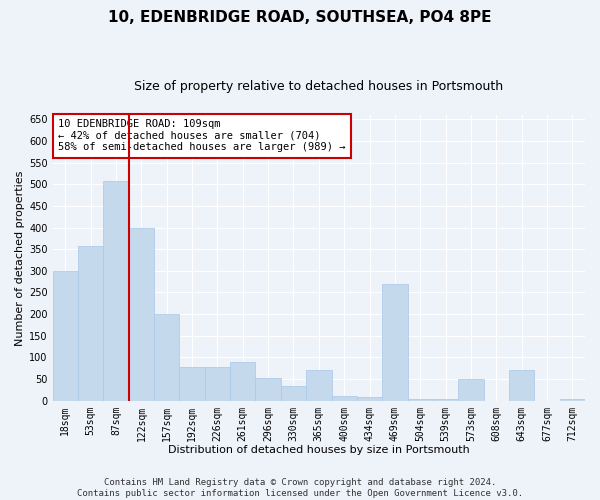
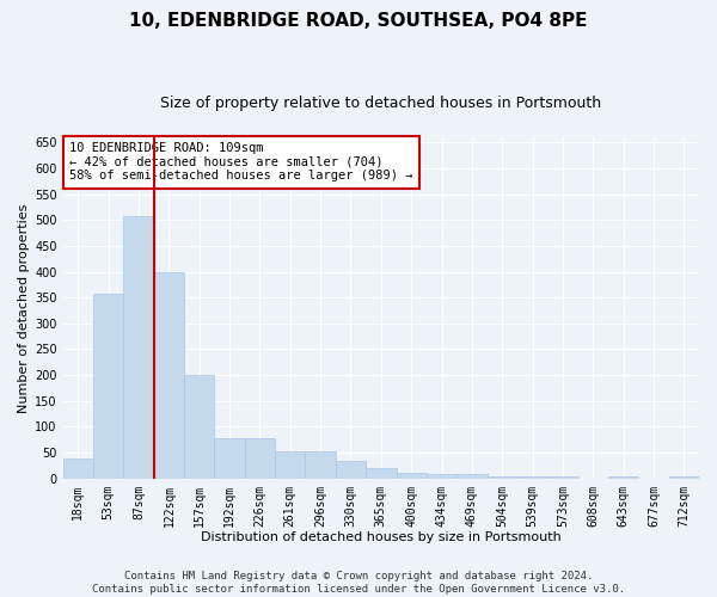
18sqm: 300 -> 38
261sqm: 90 -> 52
365sqm: 70 -> 20
469sqm: 270 -> 8
573sqm: 50 -> 4
643sqm: 70 -> 4
